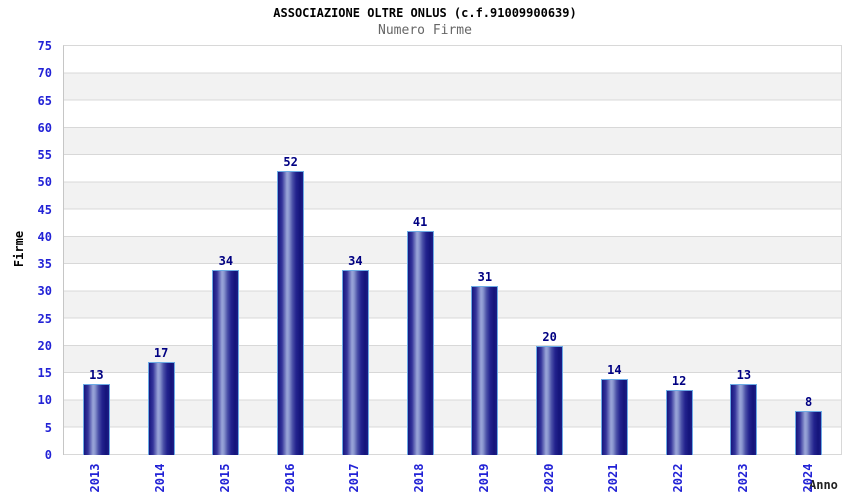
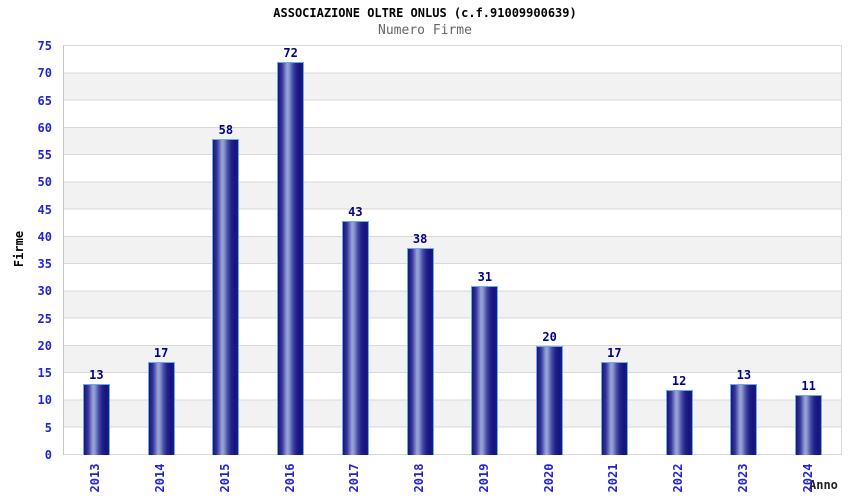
2015: 34 -> 58
2016: 52 -> 72
2017: 34 -> 43
2018: 41 -> 38
2021: 14 -> 17
2024: 8 -> 11
